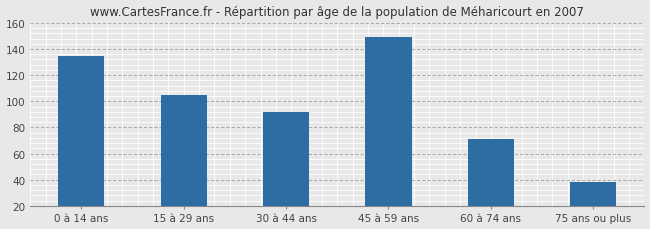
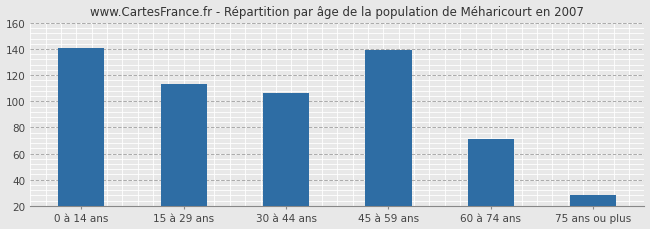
0 à 14 ans: 135 -> 141
15 à 29 ans: 105 -> 113
30 à 44 ans: 92 -> 106
45 à 59 ans: 149 -> 139
75 ans ou plus: 38 -> 28
